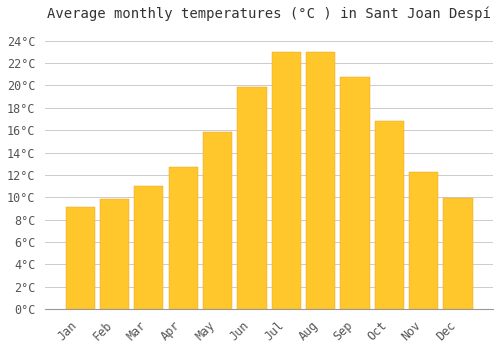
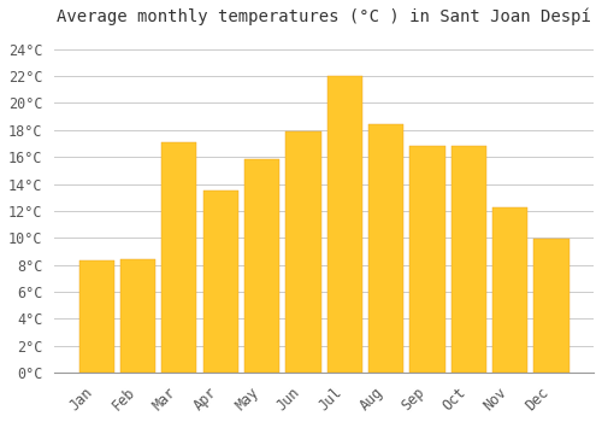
Jan: 9.1°C -> 8.3°C
Feb: 9.8°C -> 8.4°C
Mar: 11.0°C -> 17.1°C
Apr: 12.7°C -> 13.5°C
Jun: 19.9°C -> 17.9°C
Jul: 23.0°C -> 22.0°C
Aug: 23.0°C -> 18.4°C
Sep: 20.8°C -> 16.8°C
